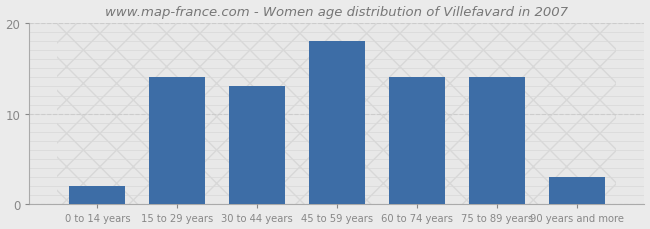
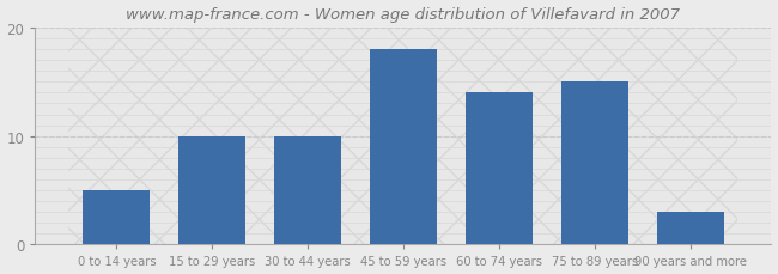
0 to 14 years: 2 -> 5
15 to 29 years: 14 -> 10
30 to 44 years: 13 -> 10
75 to 89 years: 14 -> 15
